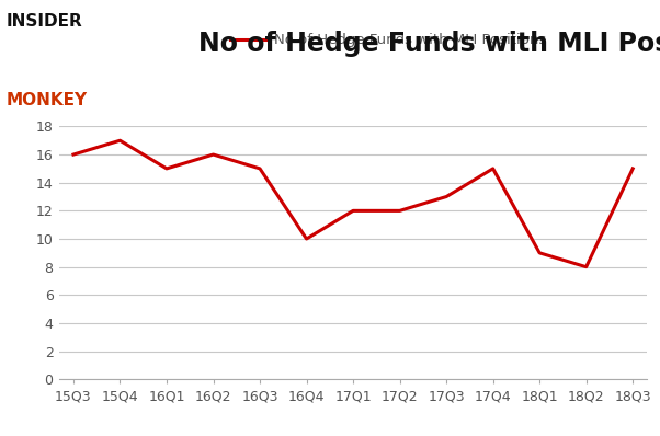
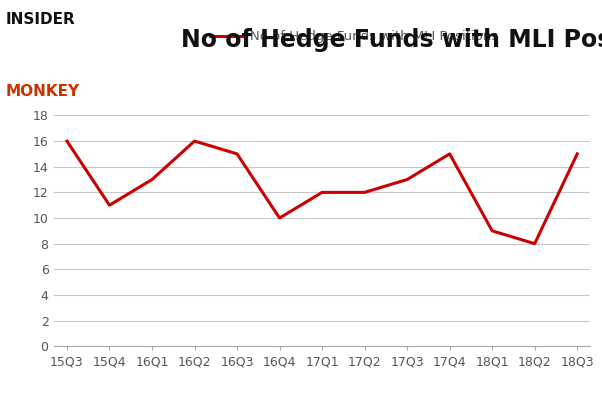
15Q4: 17 -> 11
16Q1: 15 -> 13
